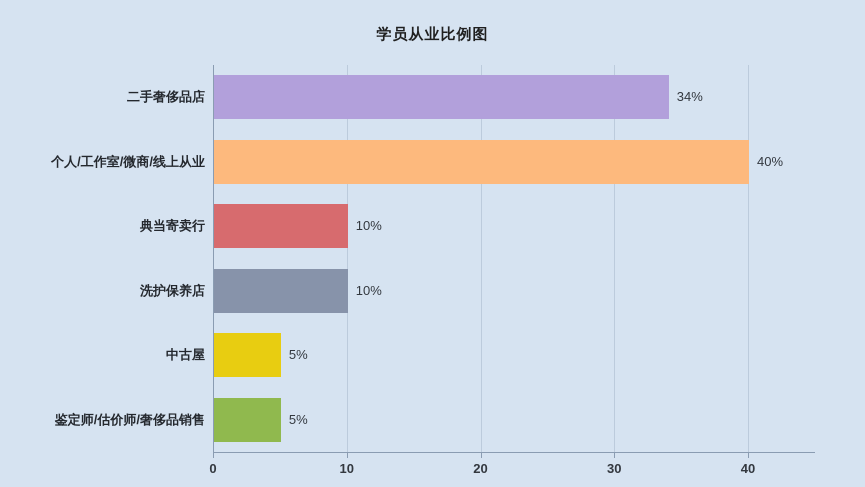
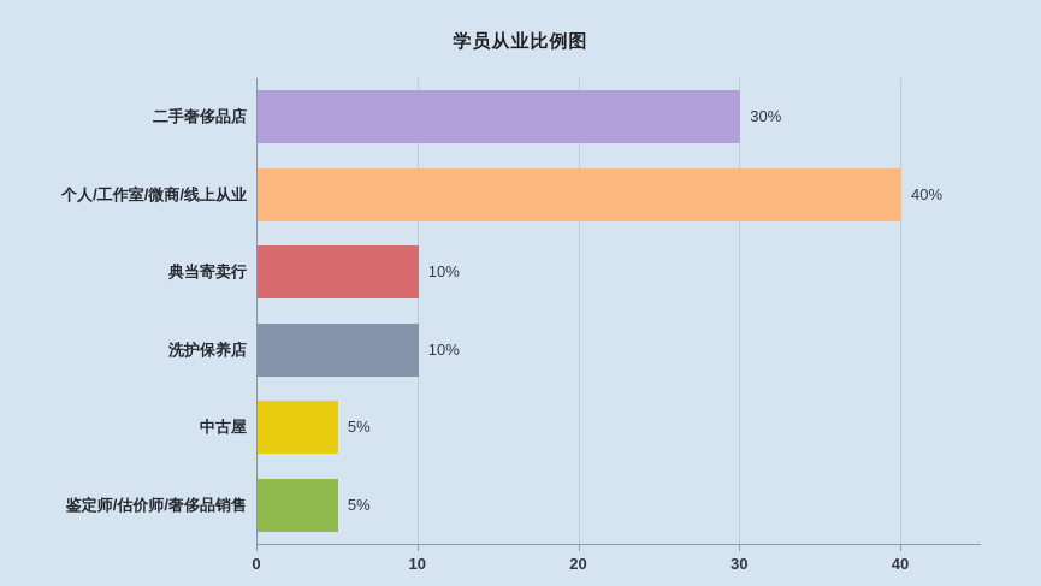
二手奢侈品店: 34% -> 30%
